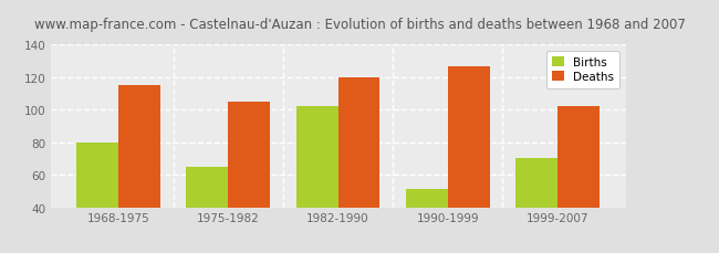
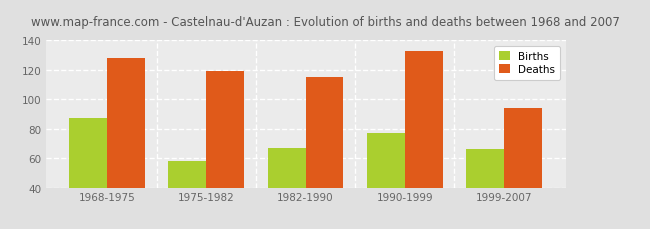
Births/1968-1975: 80 -> 87
Deaths/1968-1975: 115 -> 128
Births/1975-1982: 65 -> 58
Deaths/1975-1982: 105 -> 119
Births/1982-1990: 102 -> 67
Deaths/1982-1990: 120 -> 115
Births/1990-1999: 51 -> 77
Deaths/1990-1999: 127 -> 133
Births/1999-2007: 70 -> 66
Deaths/1999-2007: 102 -> 94
